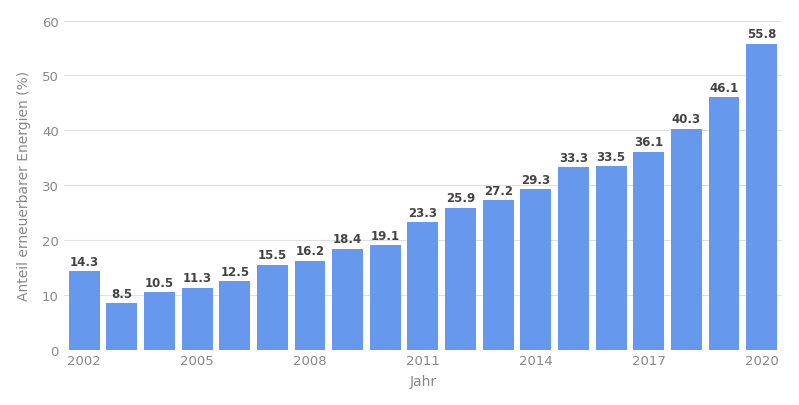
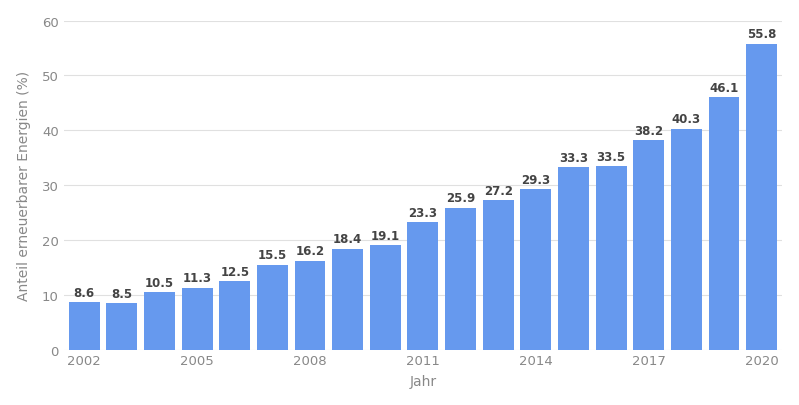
2002: 14.3 -> 8.6
2017: 36.1 -> 38.2
